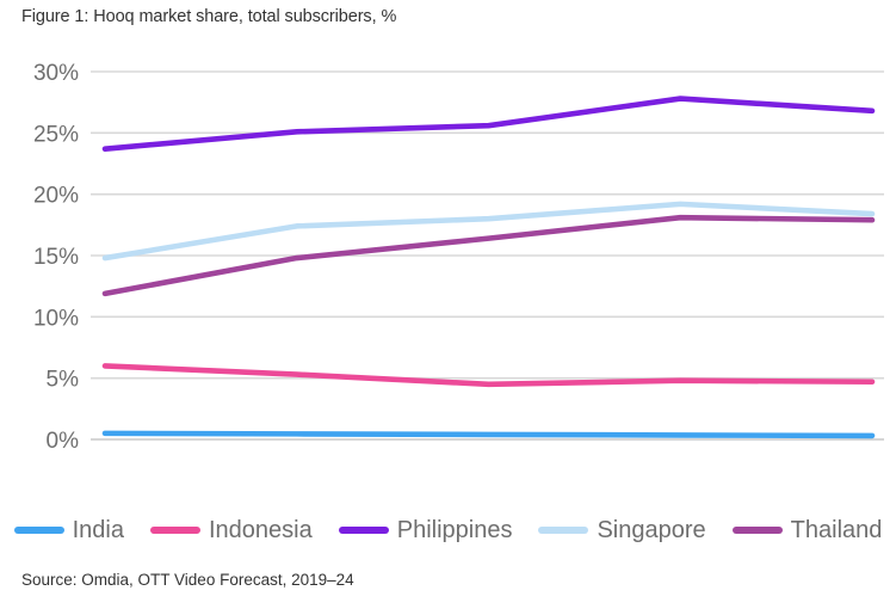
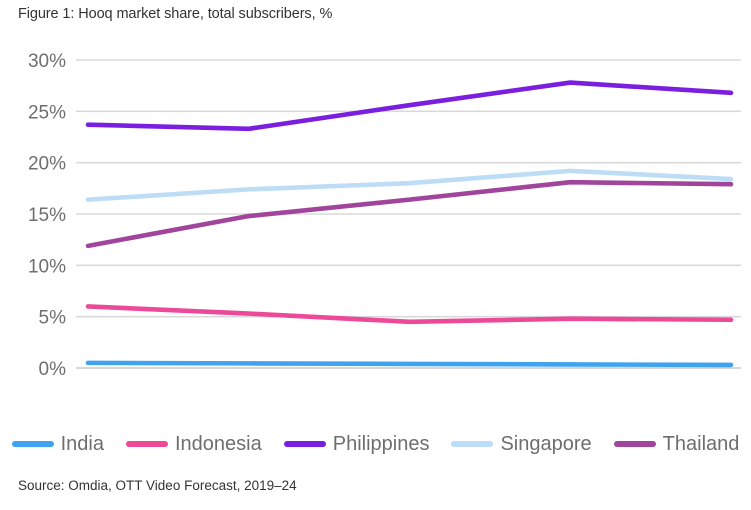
Singapore/2016: 14.8% -> 16.4%
Philippines/2017: 25.1% -> 23.3%
